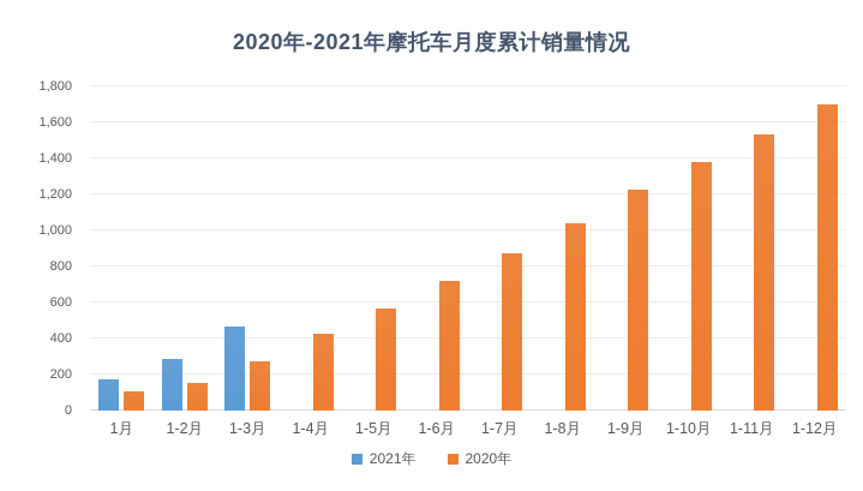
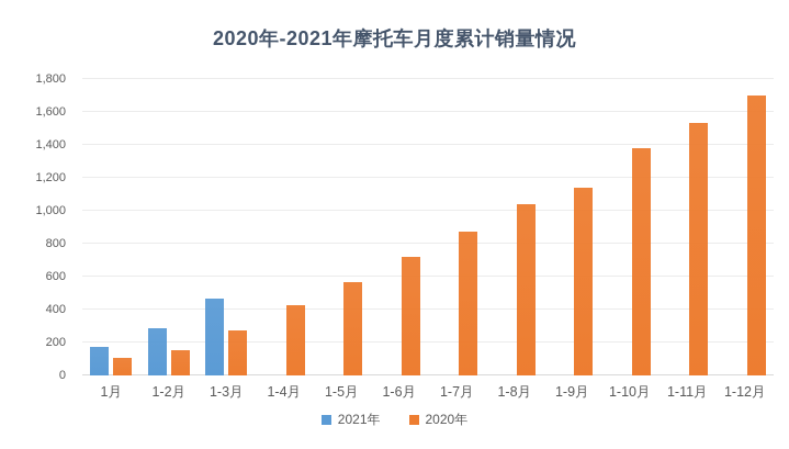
2020年/1-9月: 1230 -> 1140
